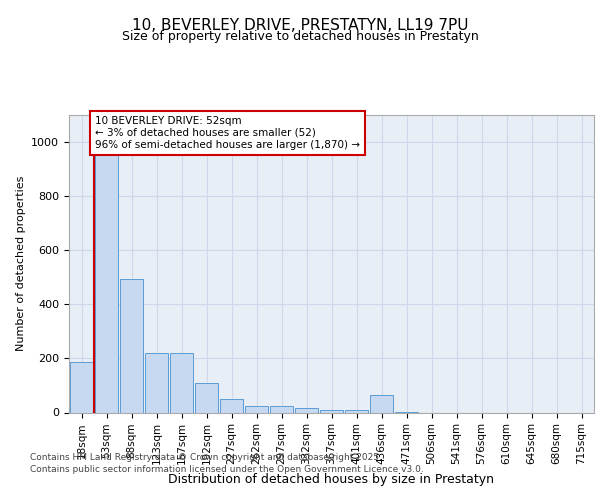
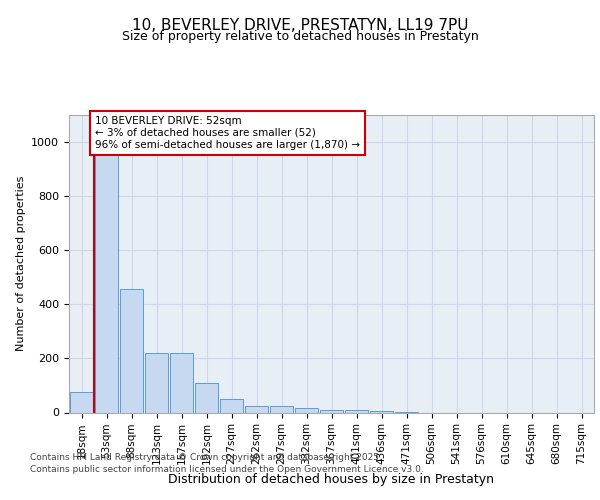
18sqm: 185 -> 75
88sqm: 495 -> 455
436sqm: 65 -> 5
